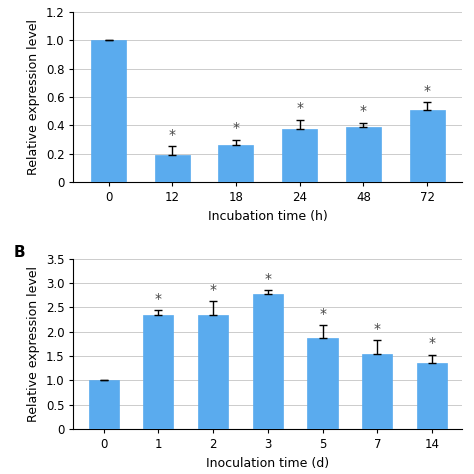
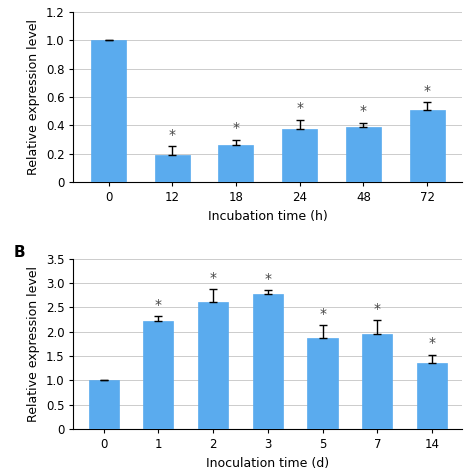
1: 2.35 -> 2.22
2: 2.35 -> 2.60
7: 1.55 -> 1.96
